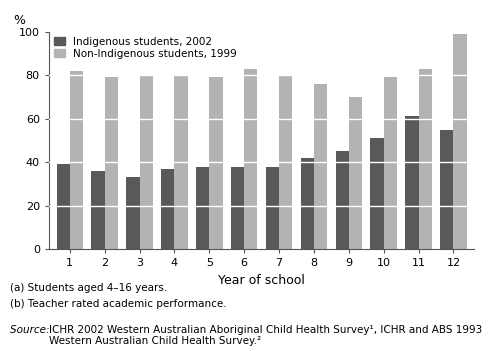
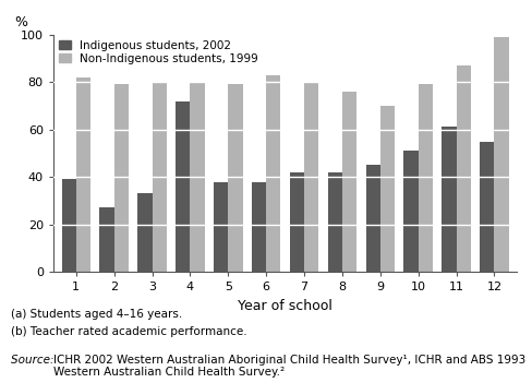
Indigenous students, 2002/2: 36 -> 27
Indigenous students, 2002/4: 37 -> 72
Indigenous students, 2002/7: 38 -> 42
Non-Indigenous students, 1999/11: 83 -> 87
